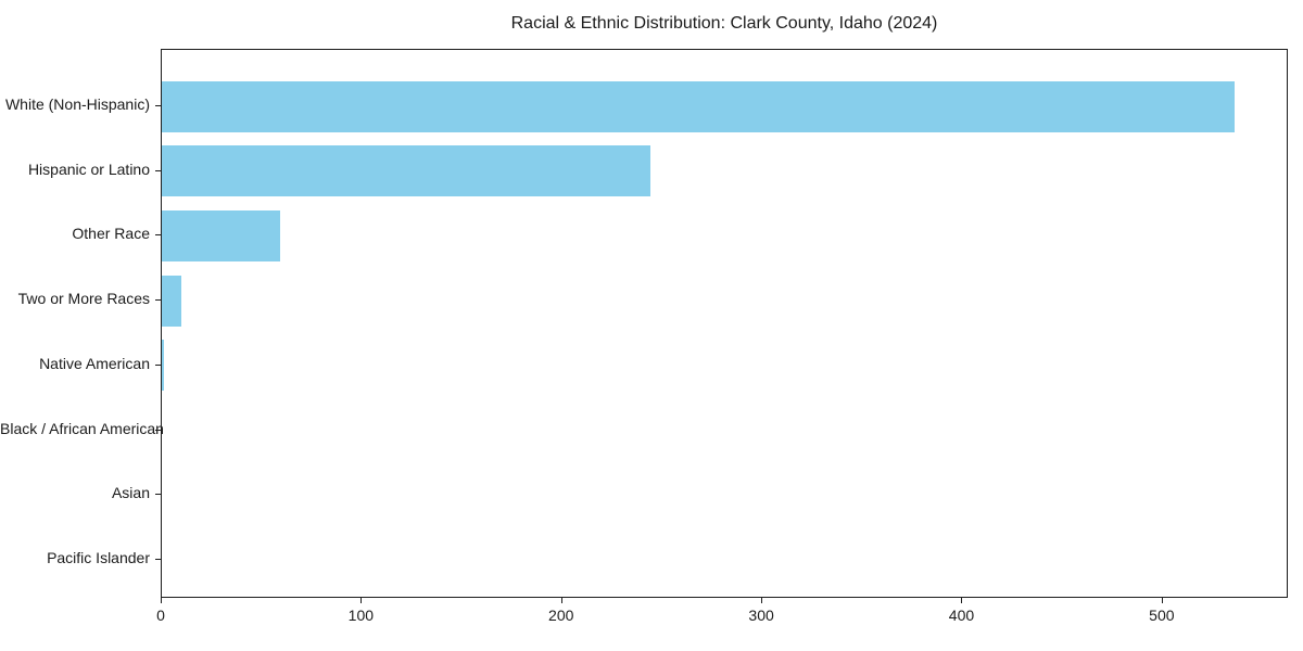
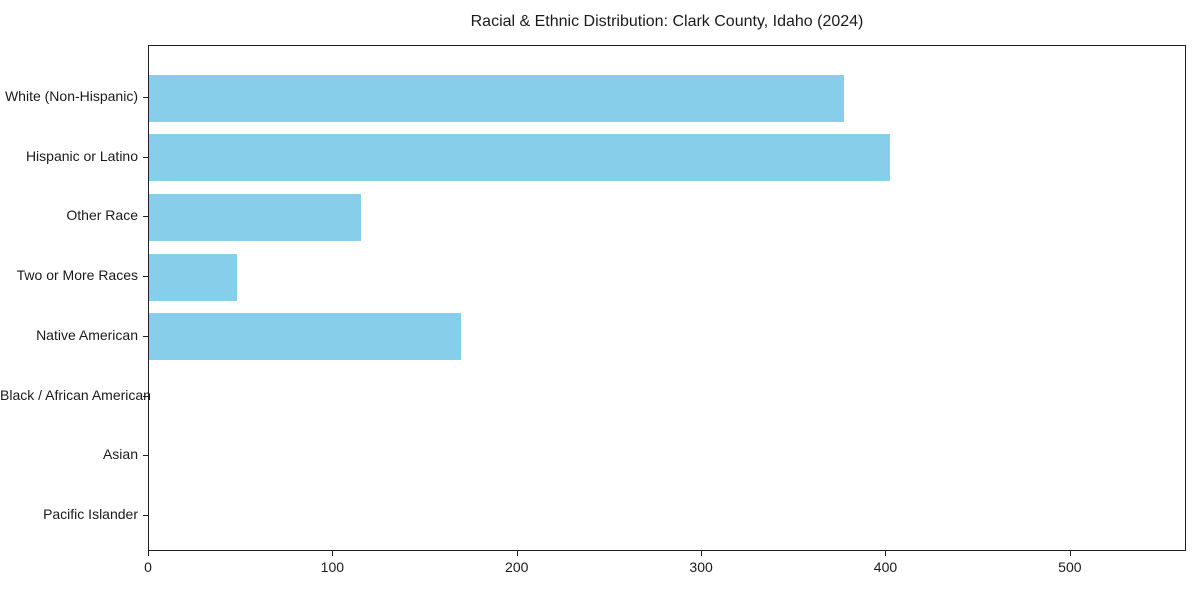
White (Non-Hispanic): 536 -> 377
Hispanic or Latino: 244 -> 402
Other Race: 59 -> 115
Two or More Races: 10 -> 48
Native American: 1 -> 169
